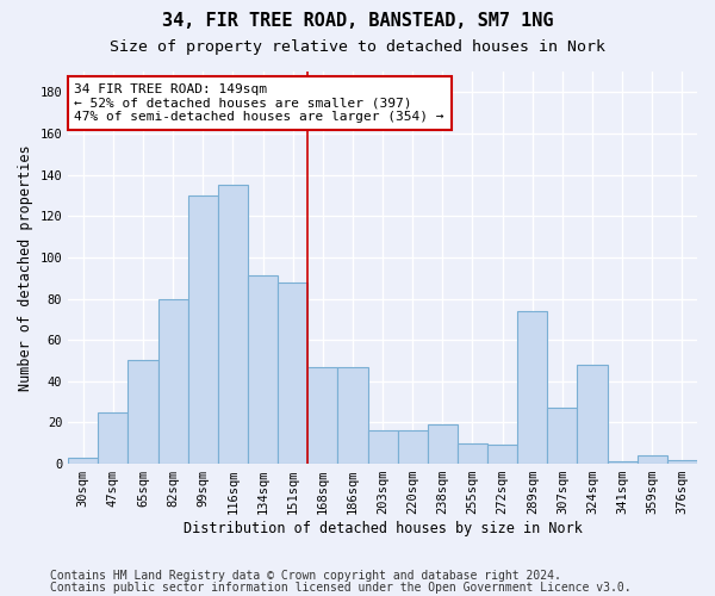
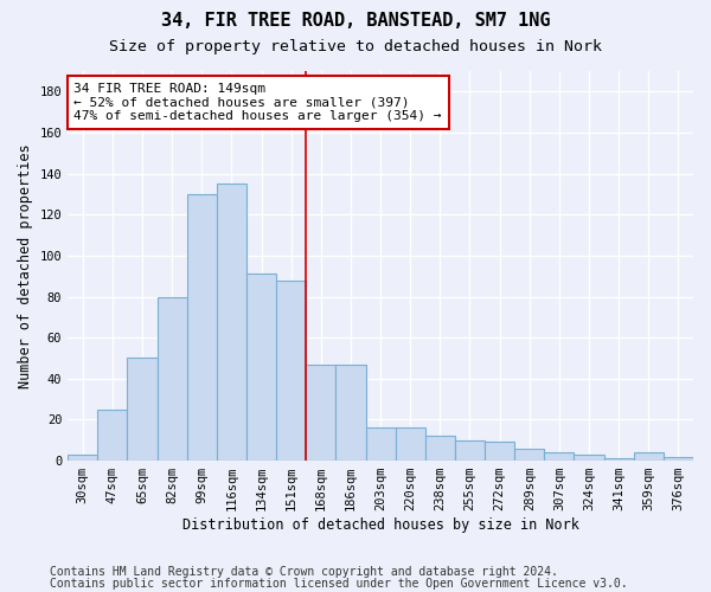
238sqm: 19 -> 12
289sqm: 74 -> 6
307sqm: 27 -> 4
324sqm: 48 -> 3
